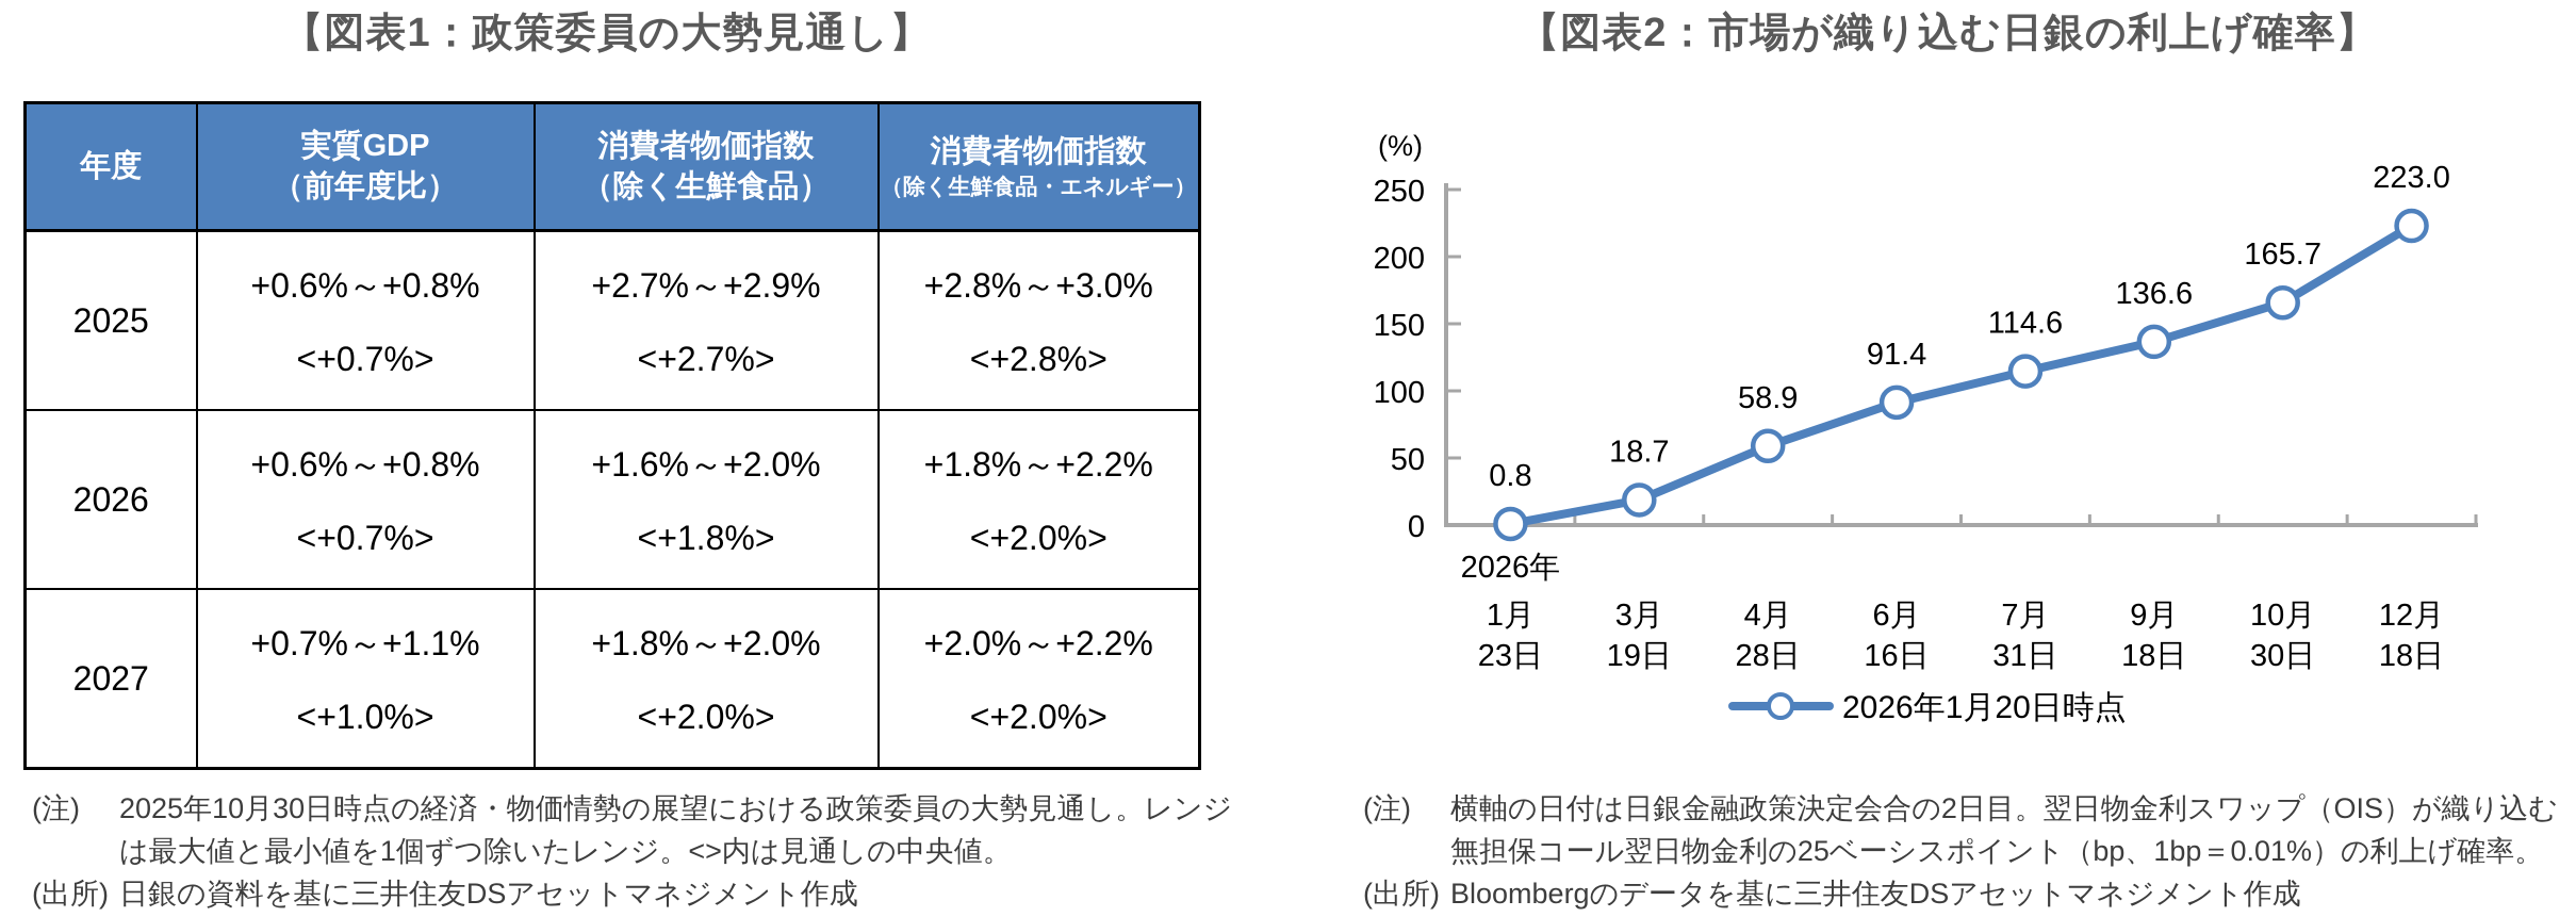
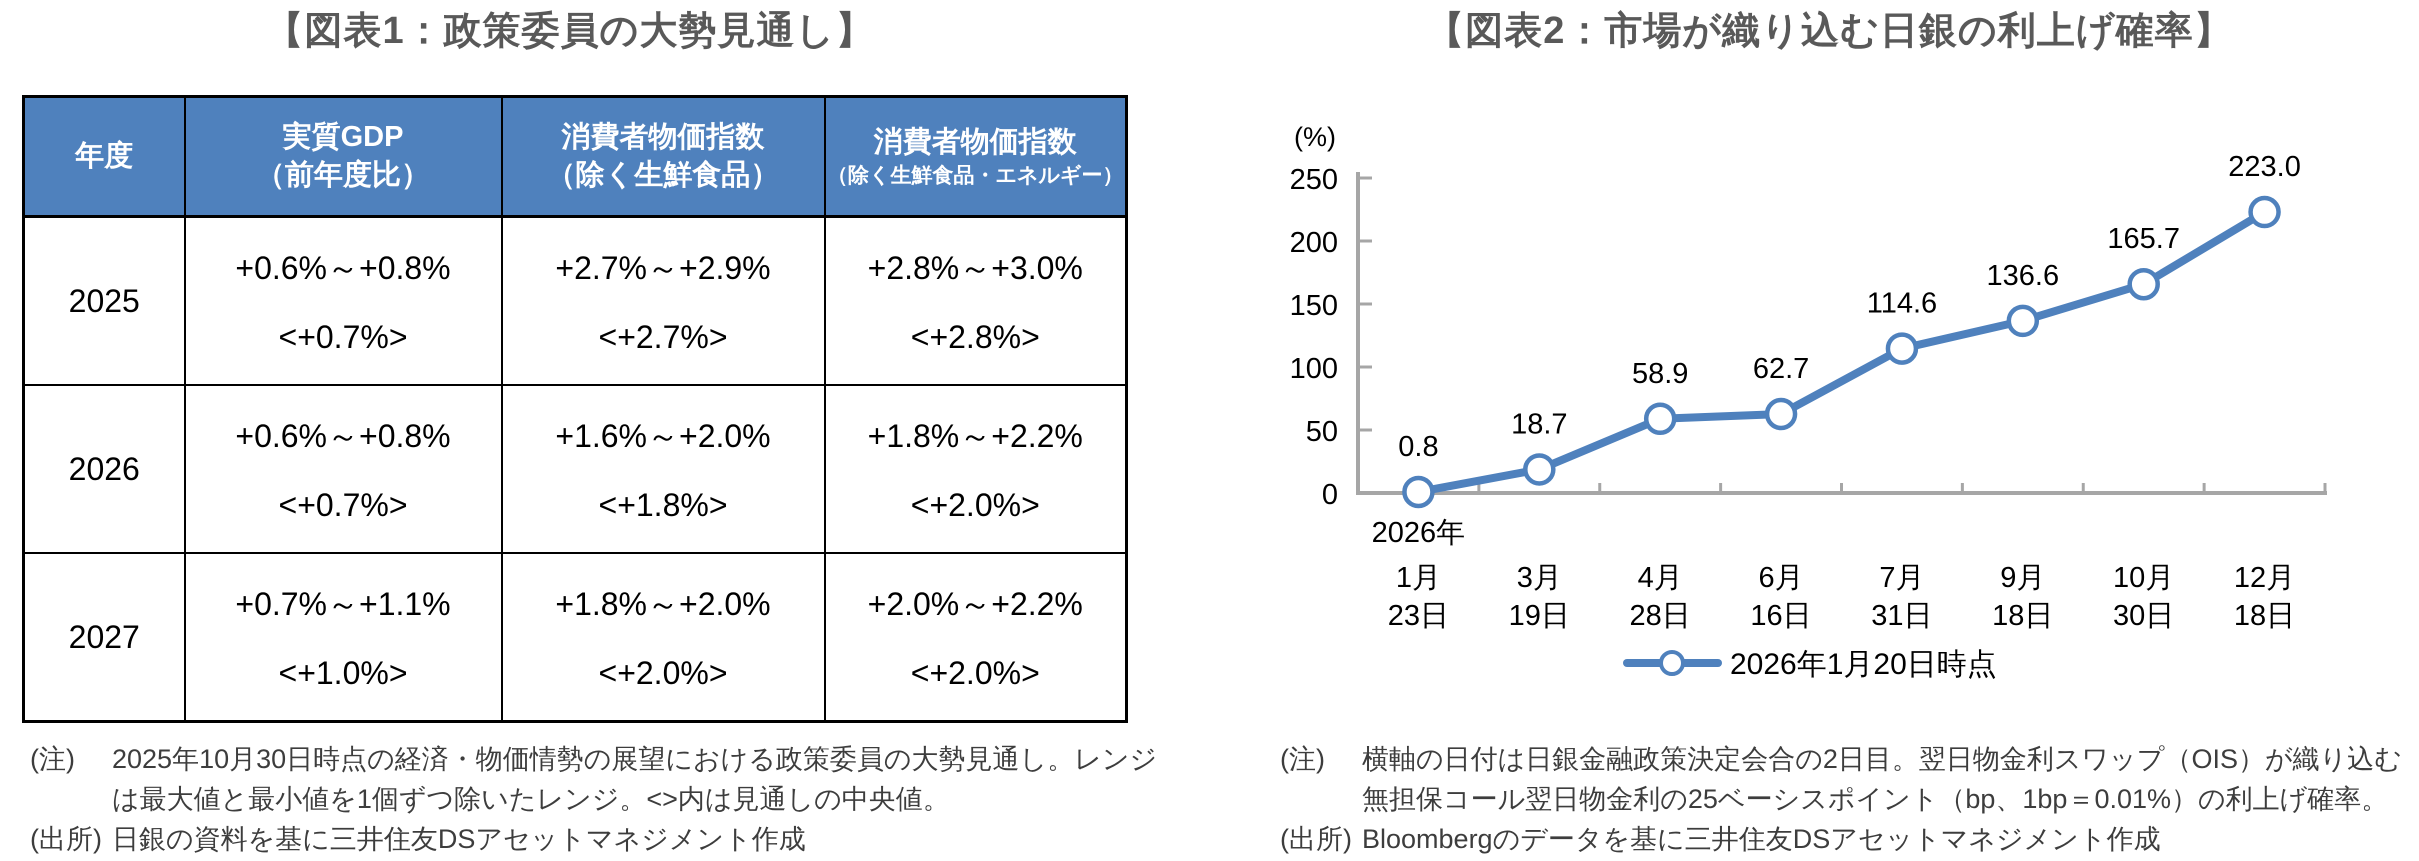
【図表2：市場が織り込む日銀の利上げ確率】/6月16日: 91.4 -> 62.7
